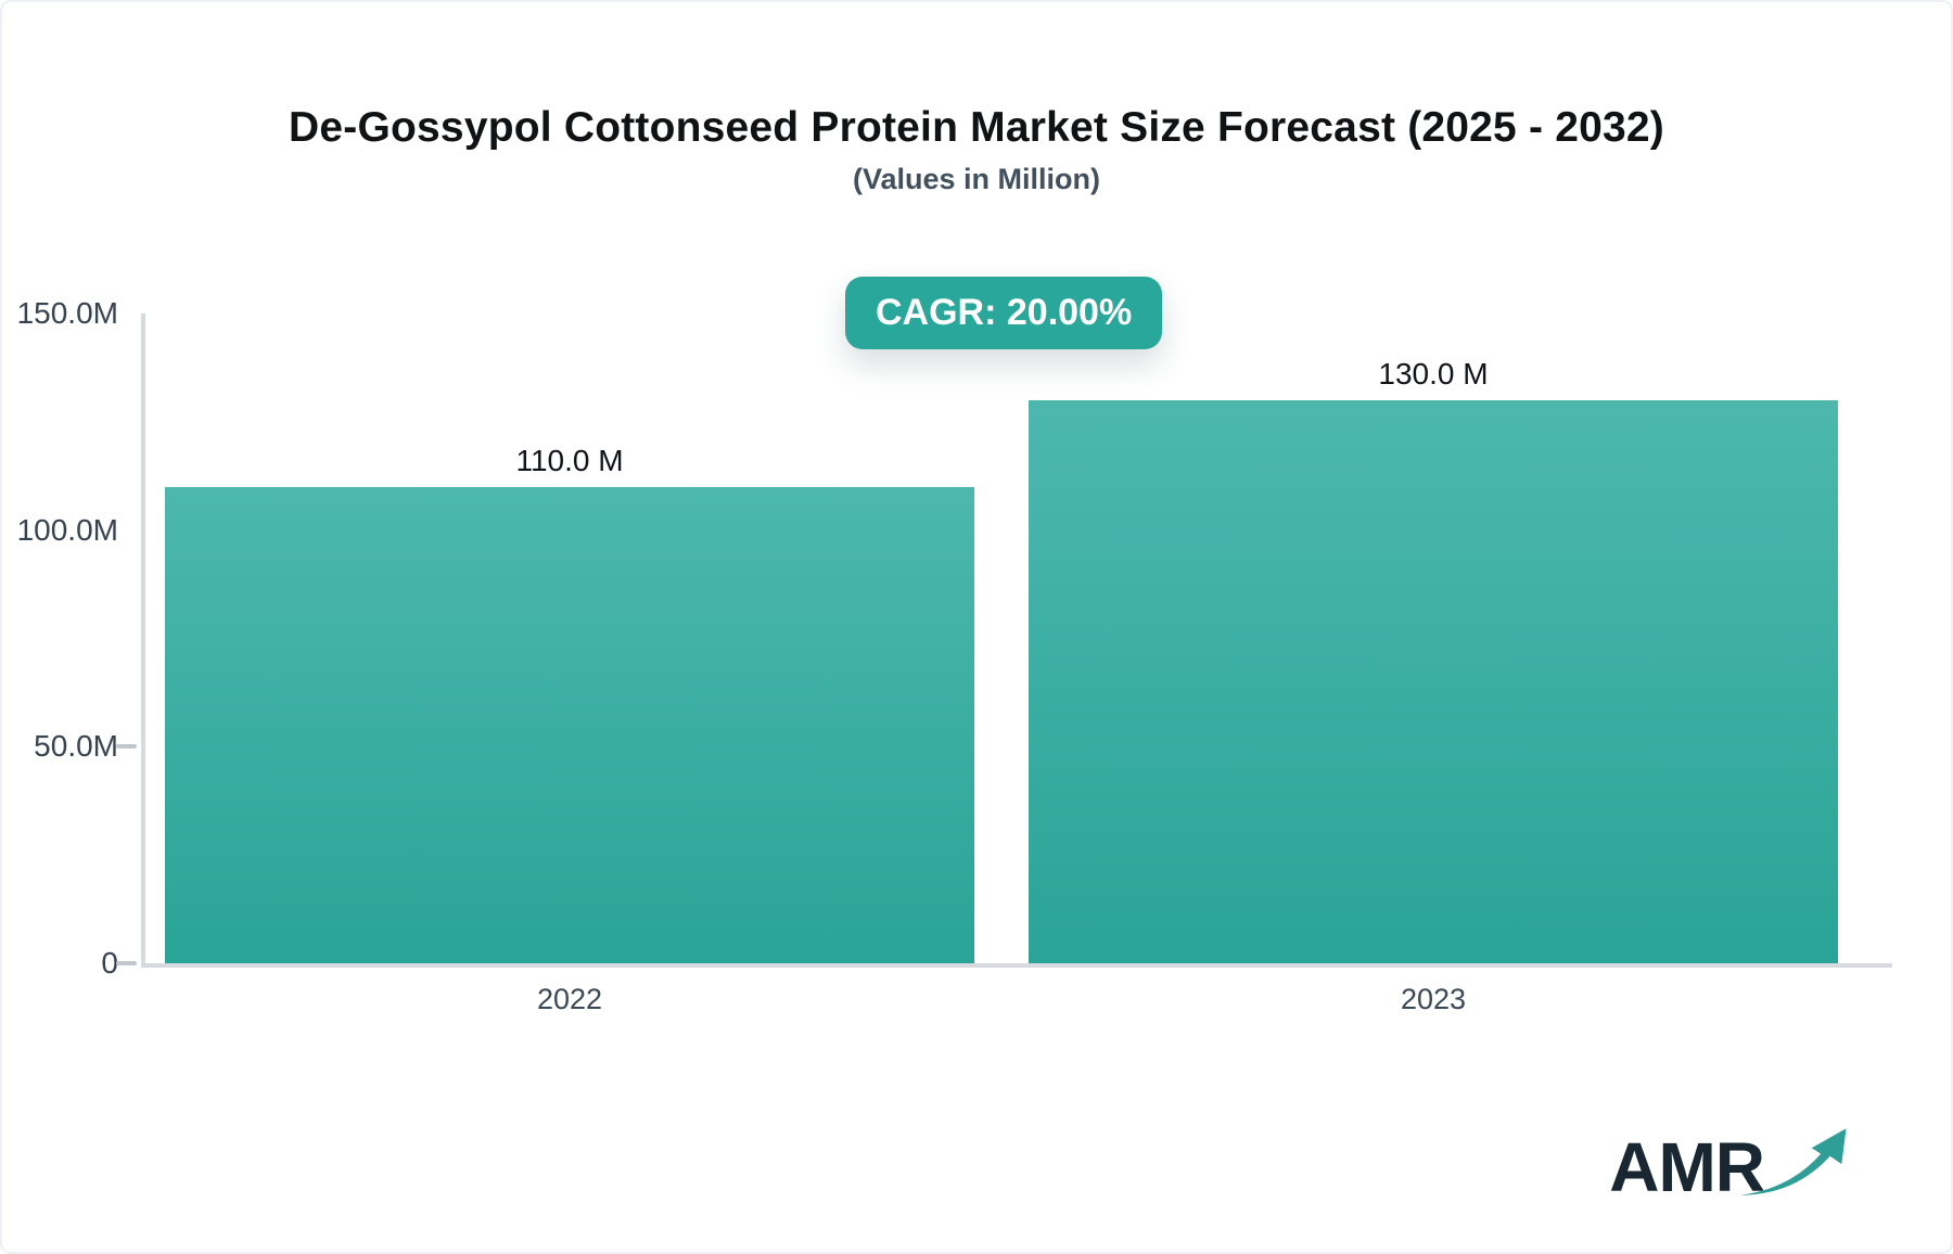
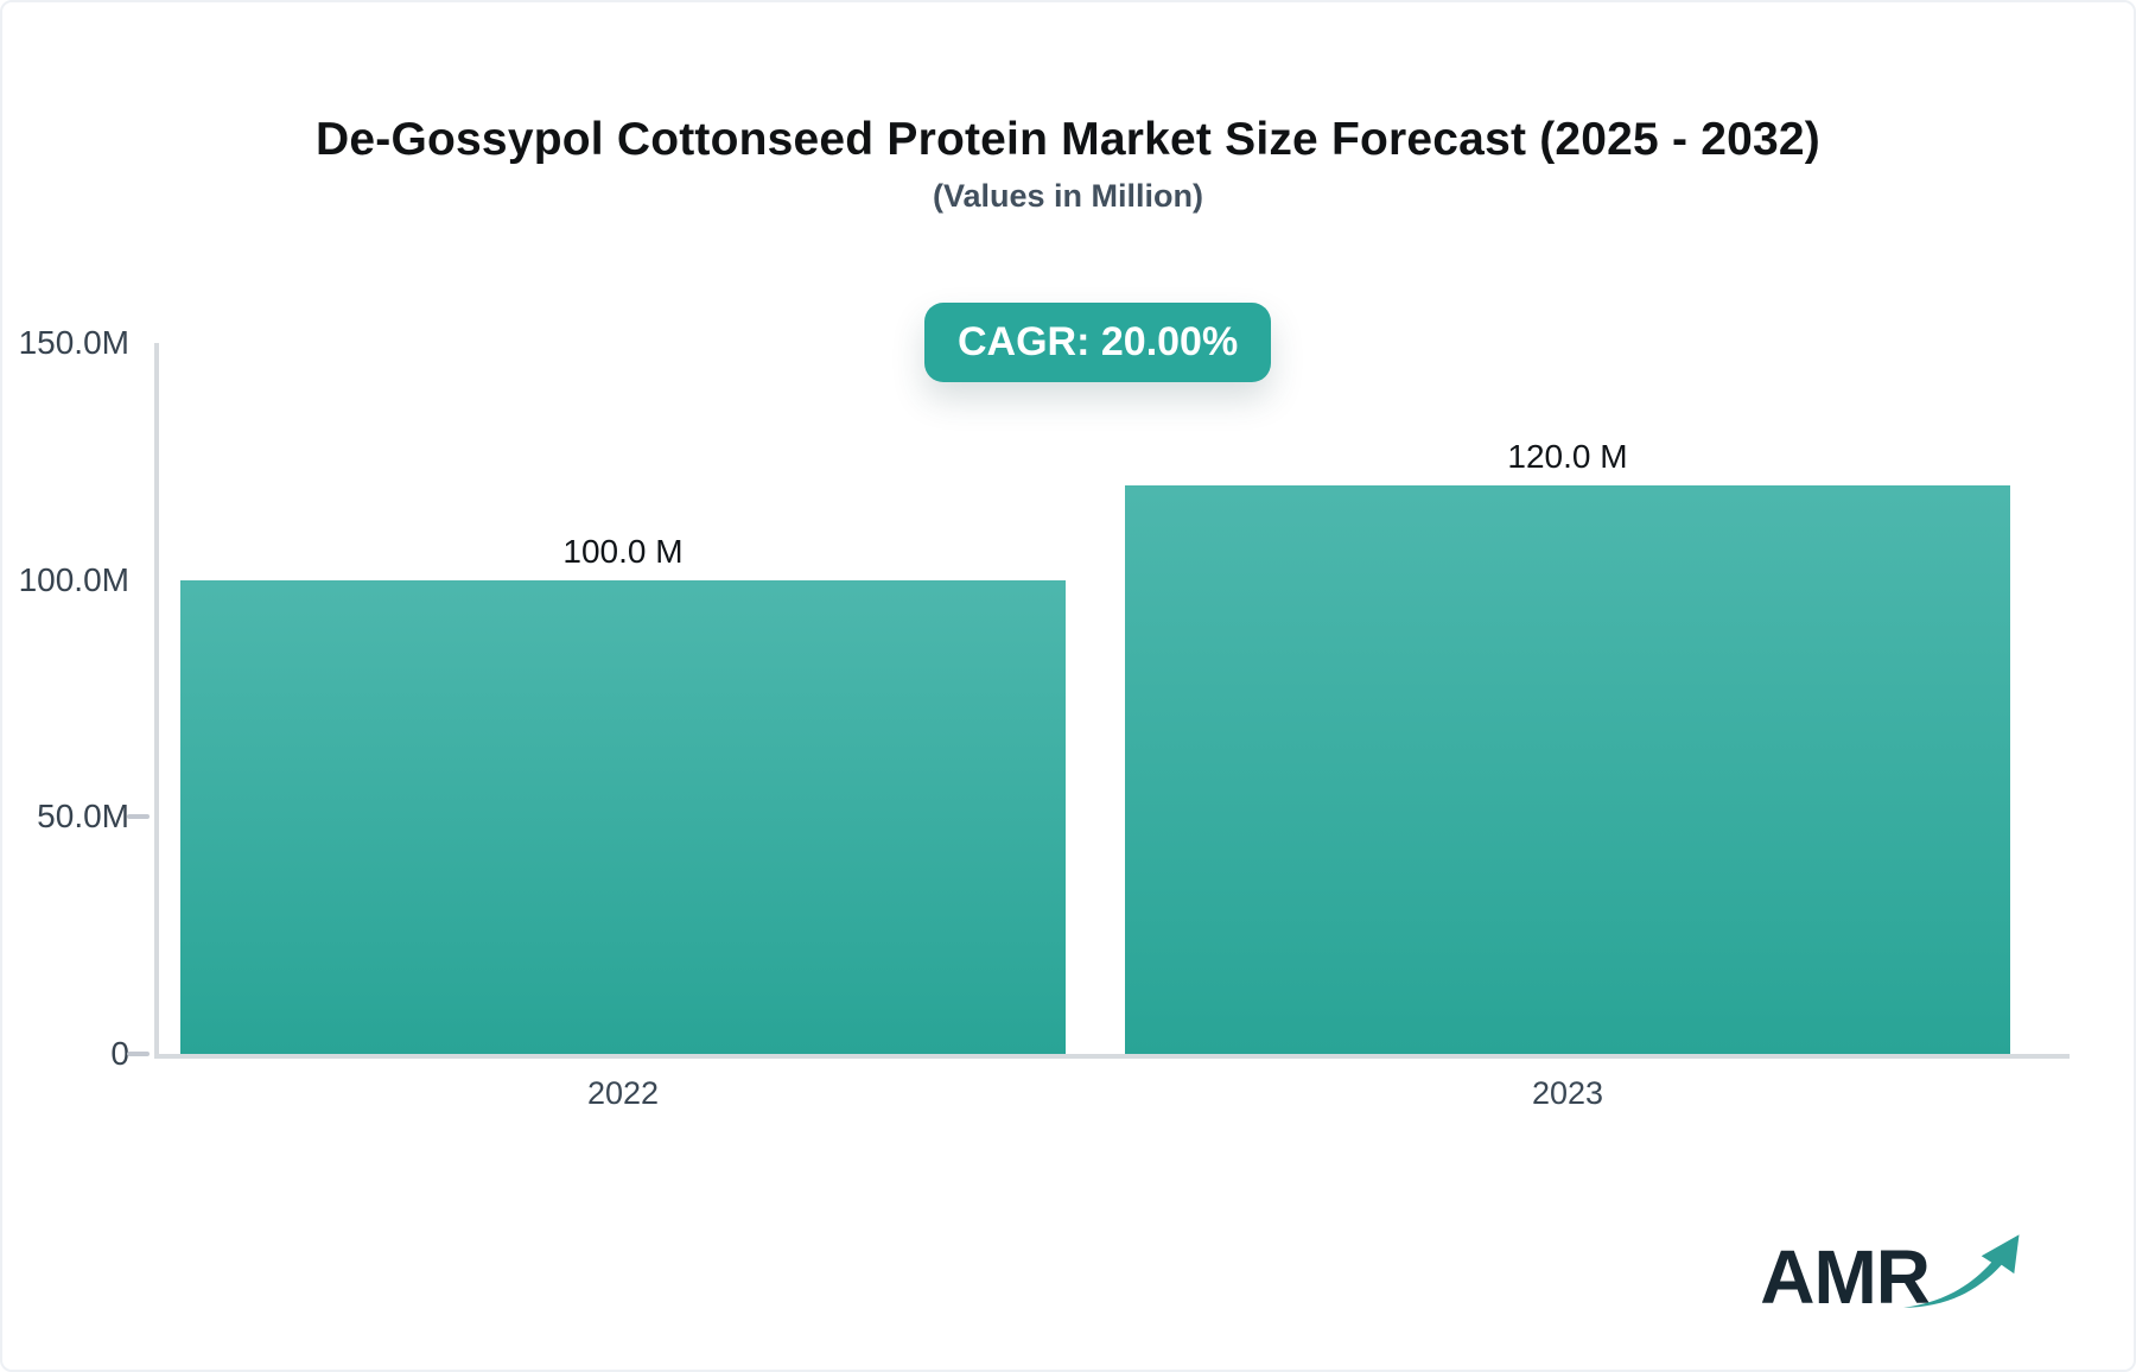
2022: 110.0 -> 100.0
2023: 130.0 -> 120.0
